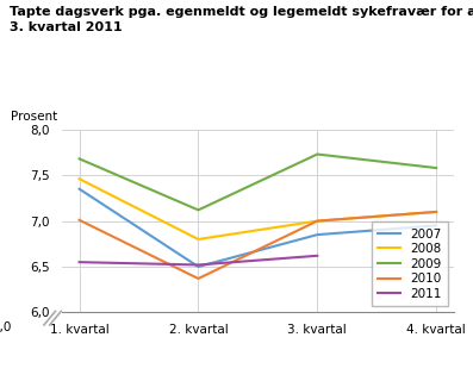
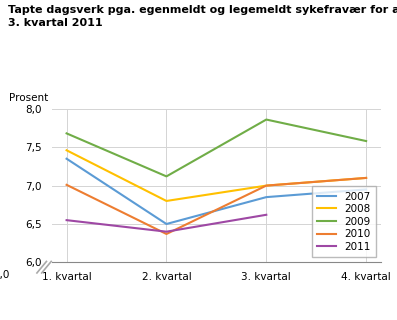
2011/2. kvartal: 6,52 -> 6,40
2009/3. kvartal: 7,73 -> 7,86
